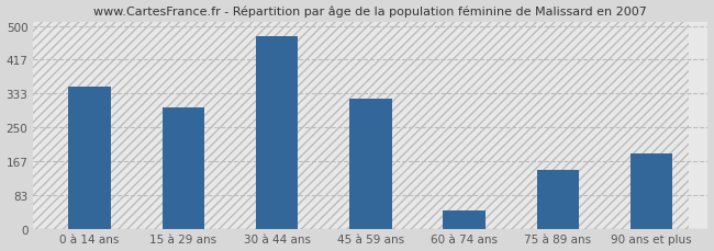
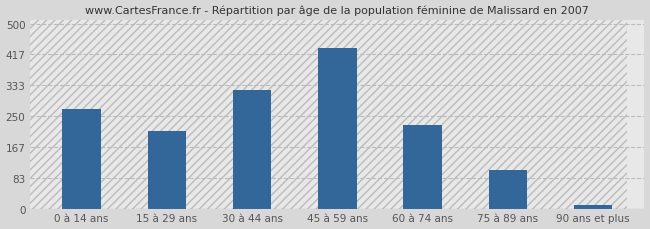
0 à 14 ans: 350 -> 270
15 à 29 ans: 300 -> 210
30 à 44 ans: 475 -> 320
45 à 59 ans: 320 -> 435
60 à 74 ans: 45 -> 225
75 à 89 ans: 145 -> 105
90 ans et plus: 185 -> 10
